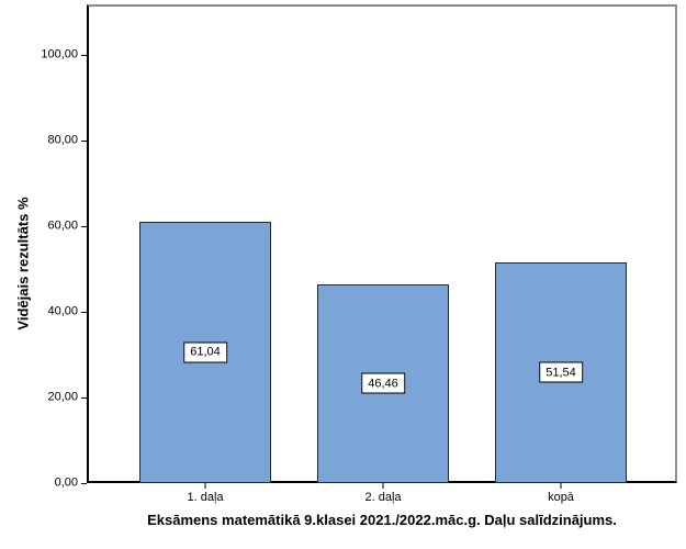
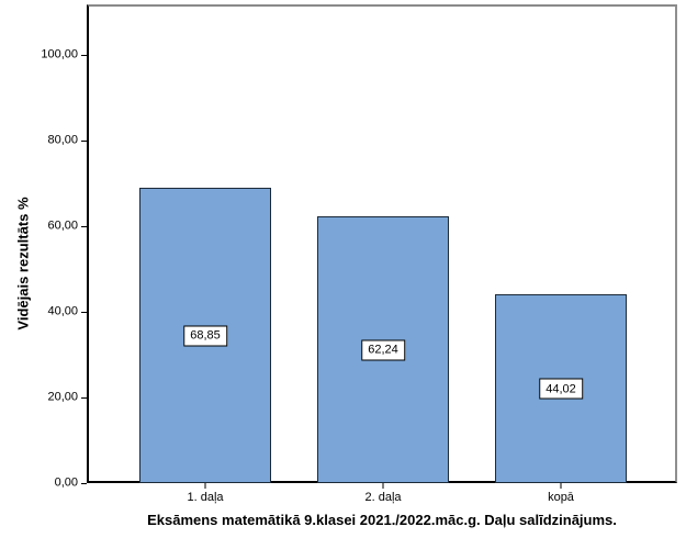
1. daļa: 61,04 -> 68,85
2. daļa: 46,46 -> 62,24
kopā: 51,54 -> 44,02
